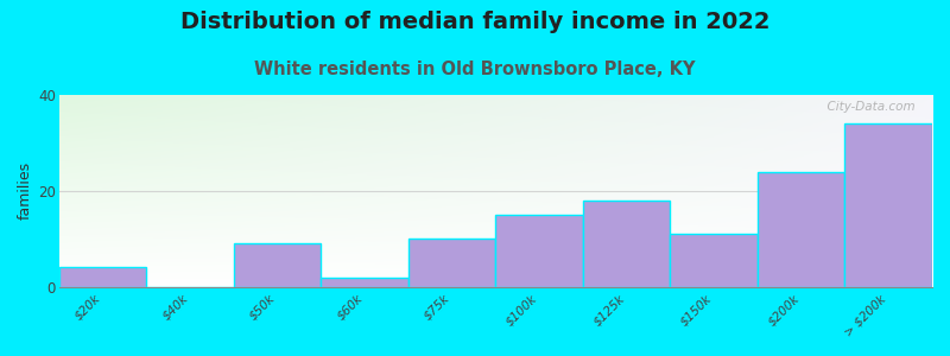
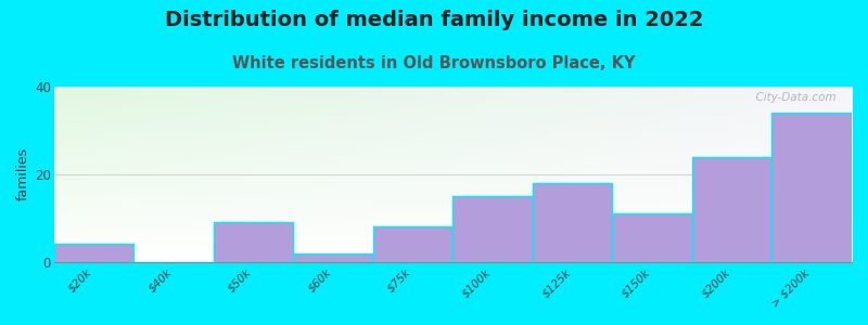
$75k: 10 -> 8
